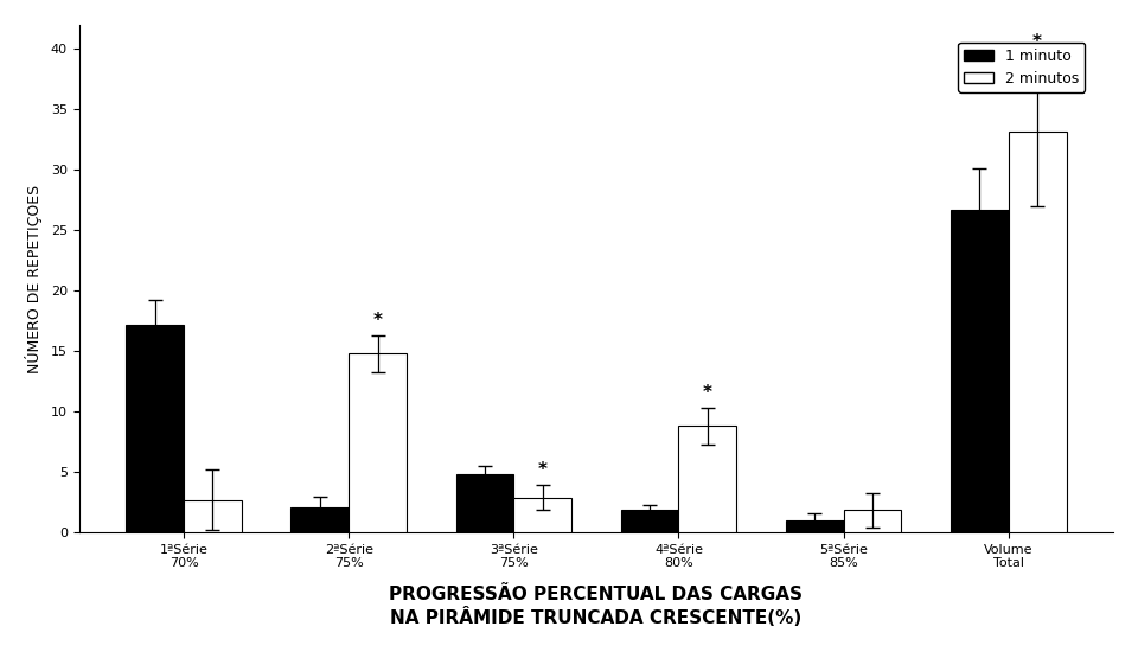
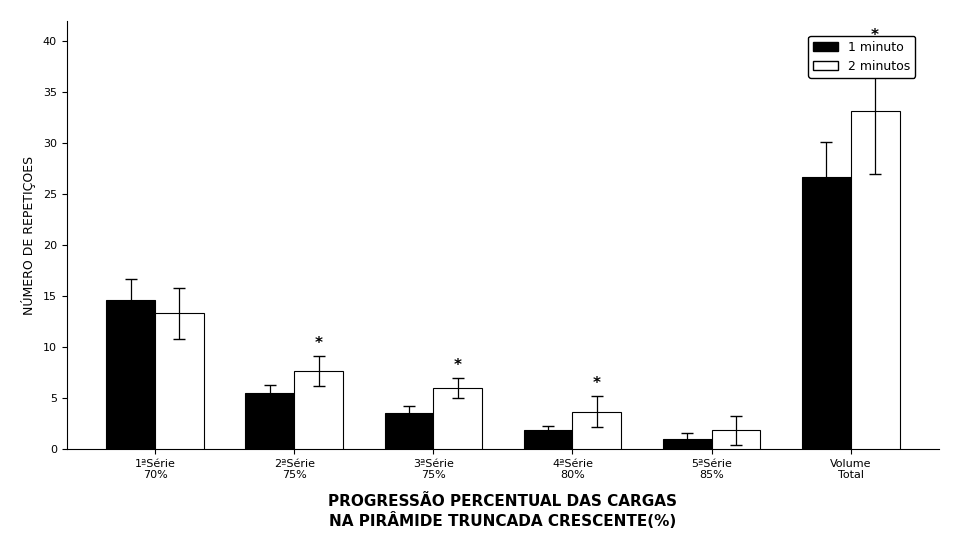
1 minuto/1ªSérie 70%: 17.2 -> 14.7
2 minutos/1ªSérie 70%: 2.7 -> 13.3
1 minuto/2ªSérie 75%: 2.1 -> 5.5
2 minutos/2ªSérie 75%: 14.8 -> 7.7
1 minuto/3ªSérie 75%: 4.8 -> 3.5
2 minutos/3ªSérie 75%: 2.9 -> 6.0
2 minutos/4ªSérie 80%: 8.8 -> 3.7
